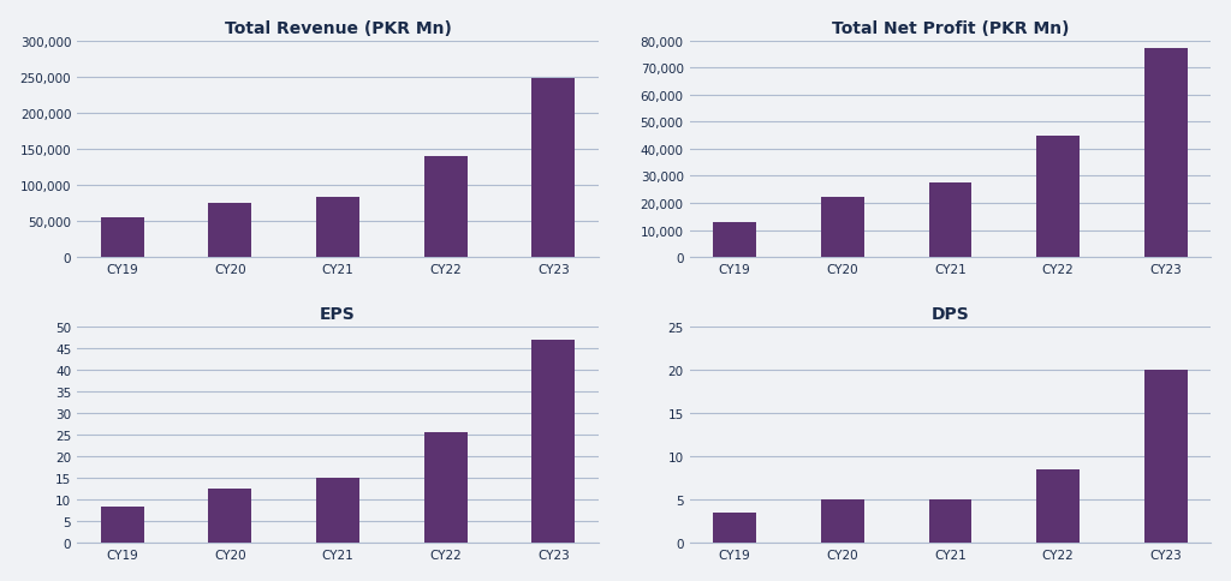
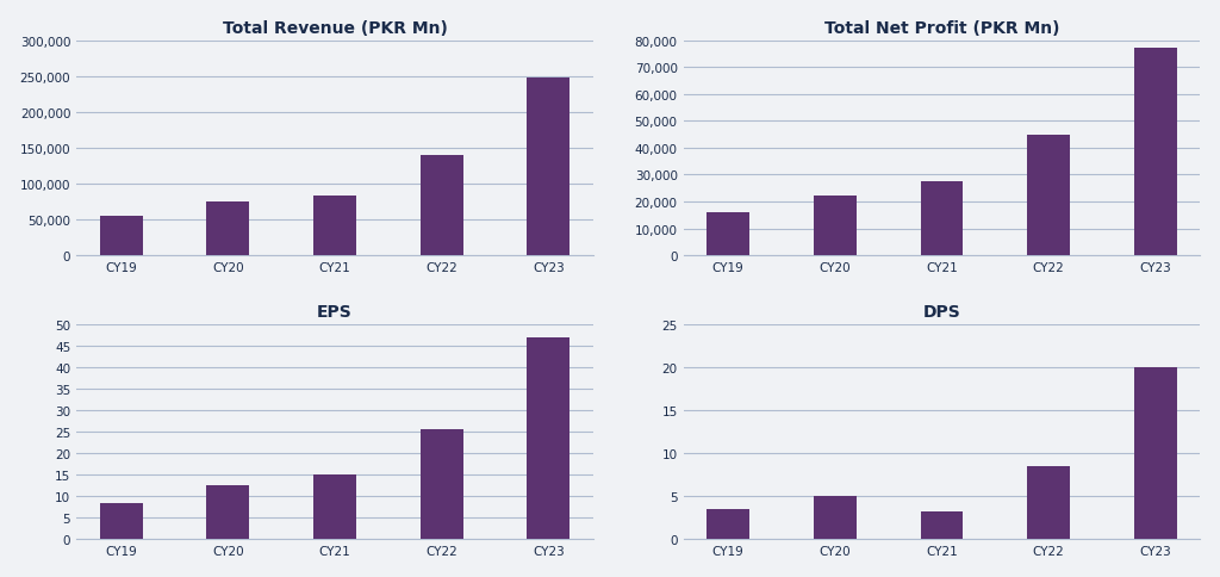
Total Net Profit (PKR Mn)/CY19: 13,000 -> 16,000
DPS/CY21: 5.0 -> 3.2
